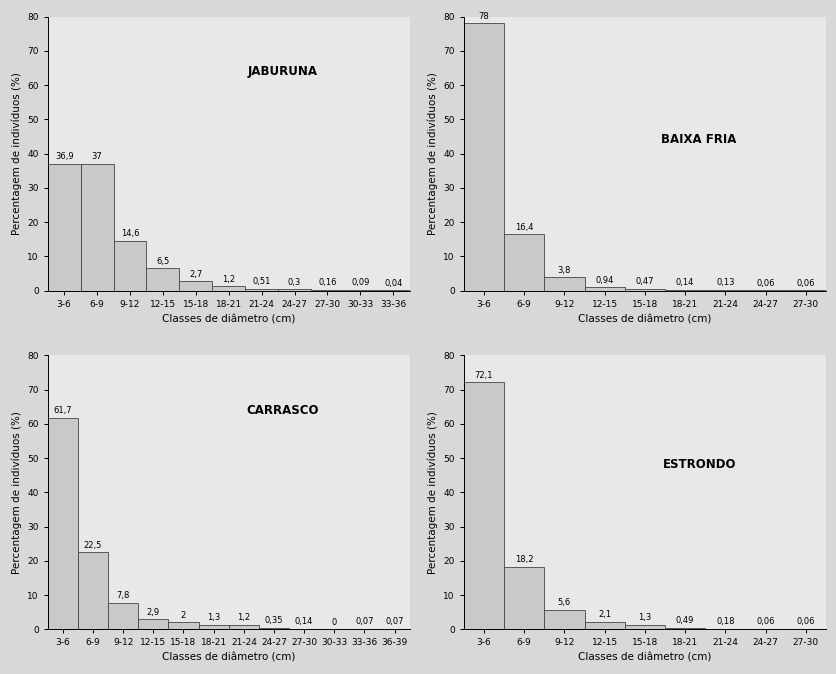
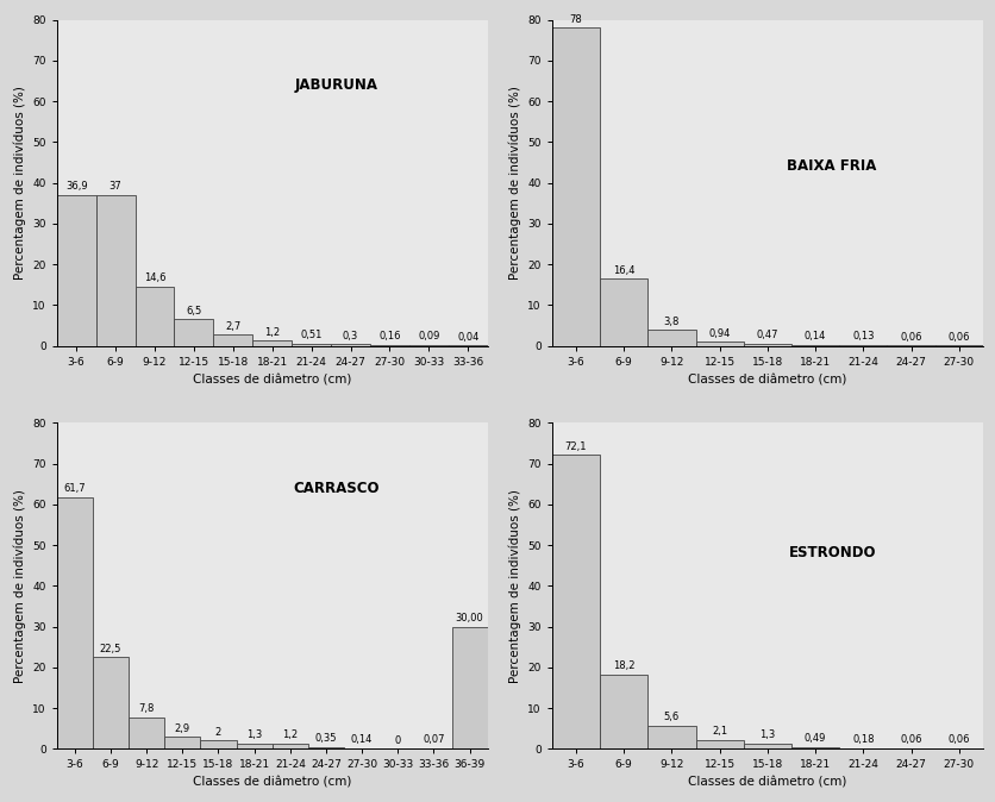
36-39: 0,07 -> 30,00
